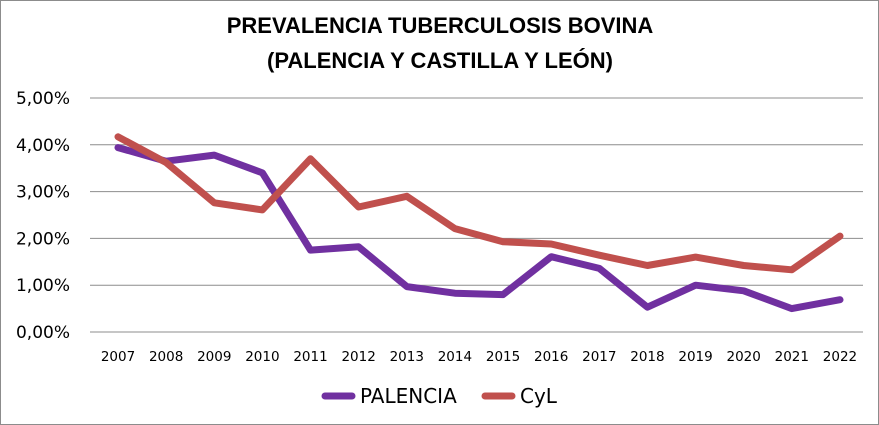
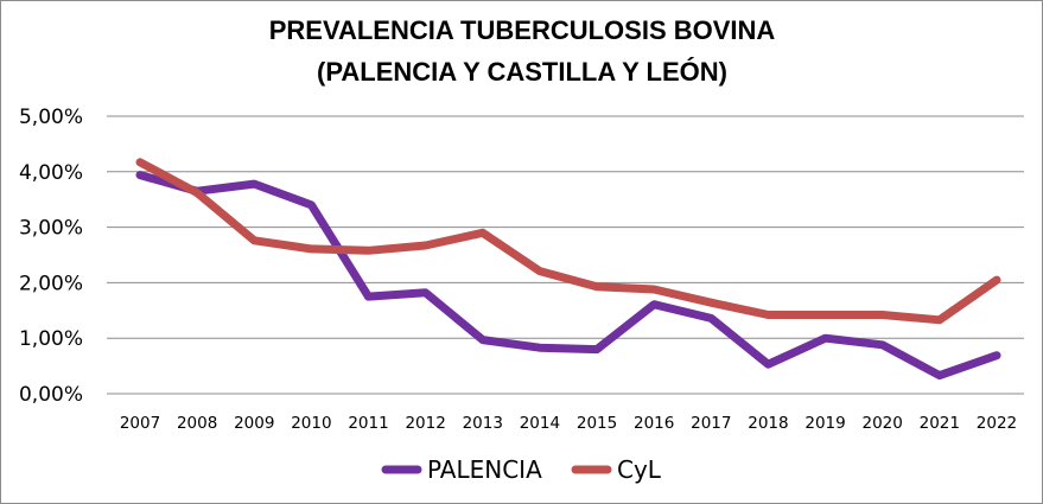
CyL/2011: 3,7% -> 2,6%
CyL/2019: 1,6% -> 1,4%
PALENCIA/2021: 0,5% -> 0,3%
